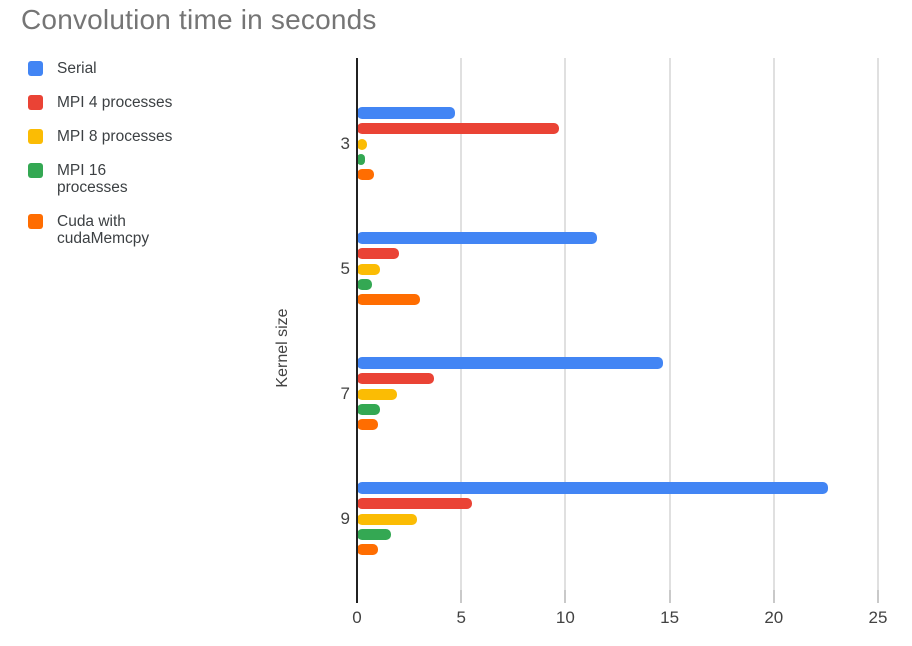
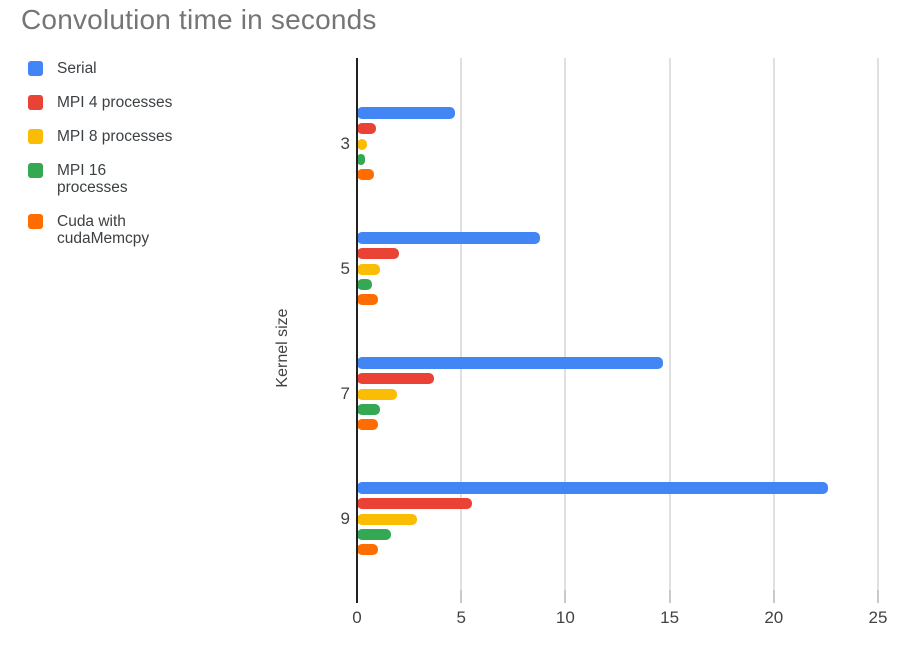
MPI 4 processes/3: 9.7 -> 0.9
Serial/5: 11.5 -> 8.8
Cuda with cudaMemcpy/5: 3.0 -> 1.0
